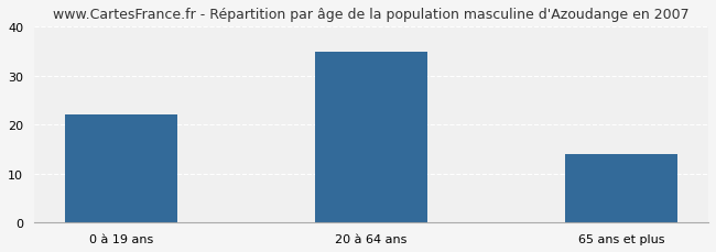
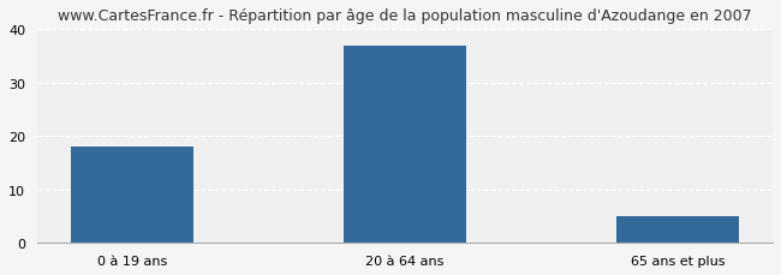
0 à 19 ans: 22 -> 18
20 à 64 ans: 35 -> 37
65 ans et plus: 14 -> 5
